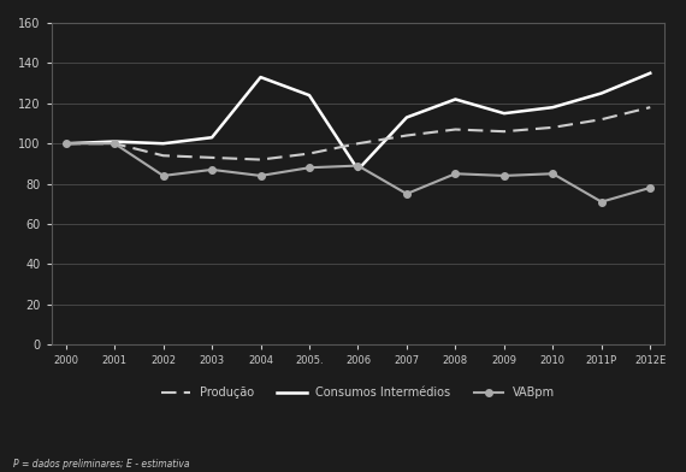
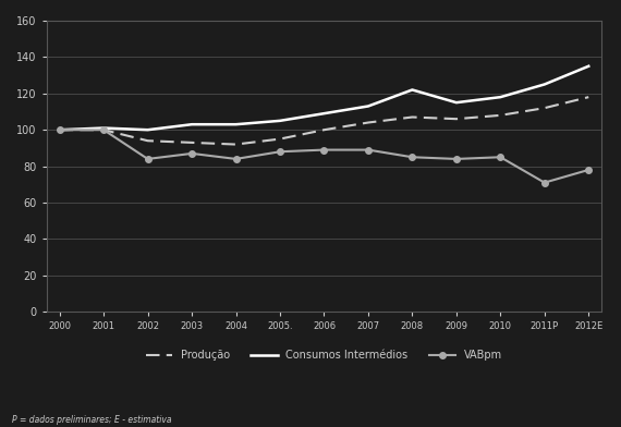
Consumos Intermédios/2004: 133 -> 103
Consumos Intermédios/2005.: 124 -> 105
Consumos Intermédios/2006: 87 -> 109
VABpm/2007: 75 -> 89
